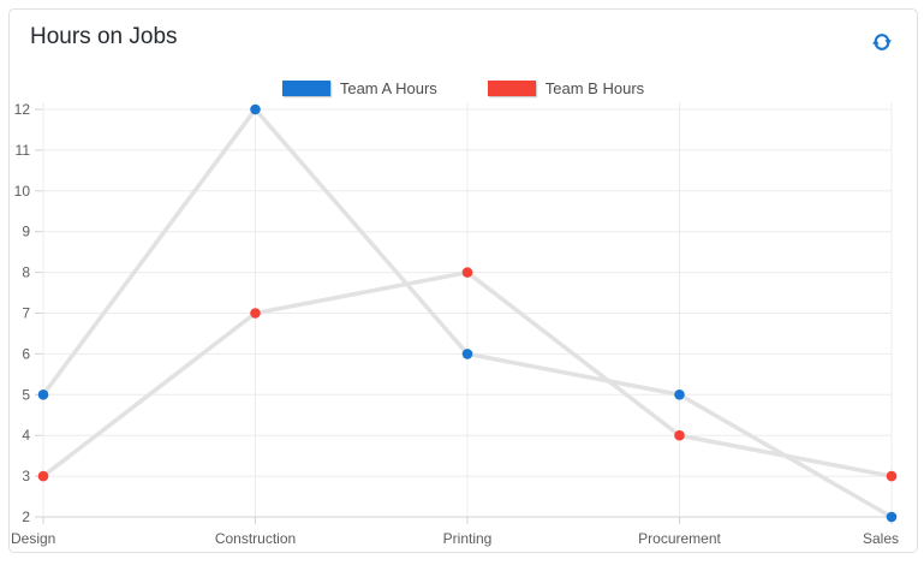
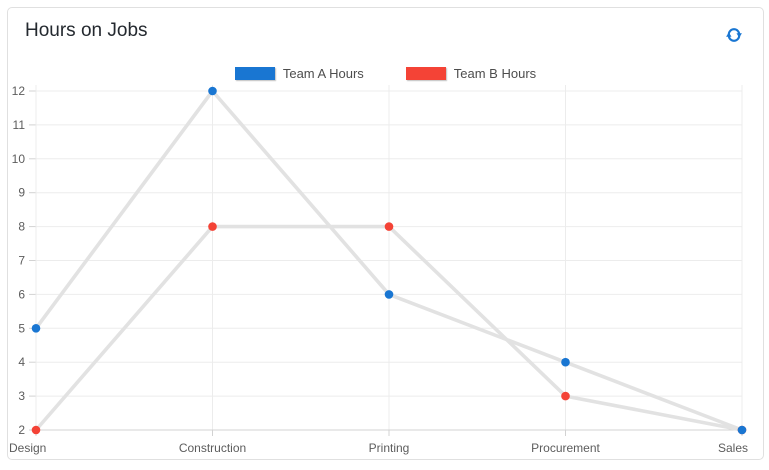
Team B Hours/Design: 3 -> 2
Team B Hours/Construction: 7 -> 8
Team A Hours/Procurement: 5 -> 4
Team B Hours/Procurement: 4 -> 3
Team B Hours/Sales: 3 -> 2
